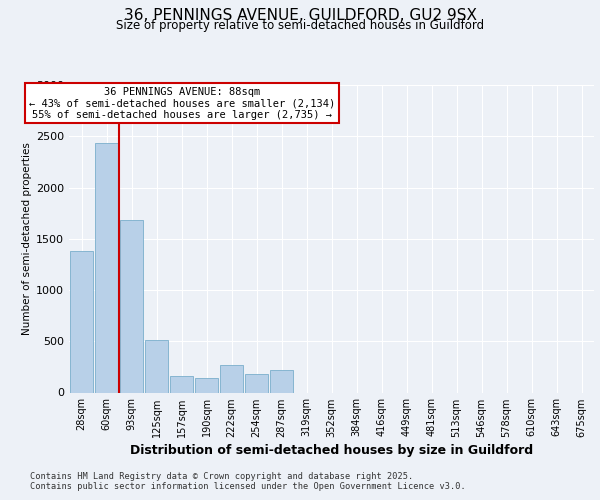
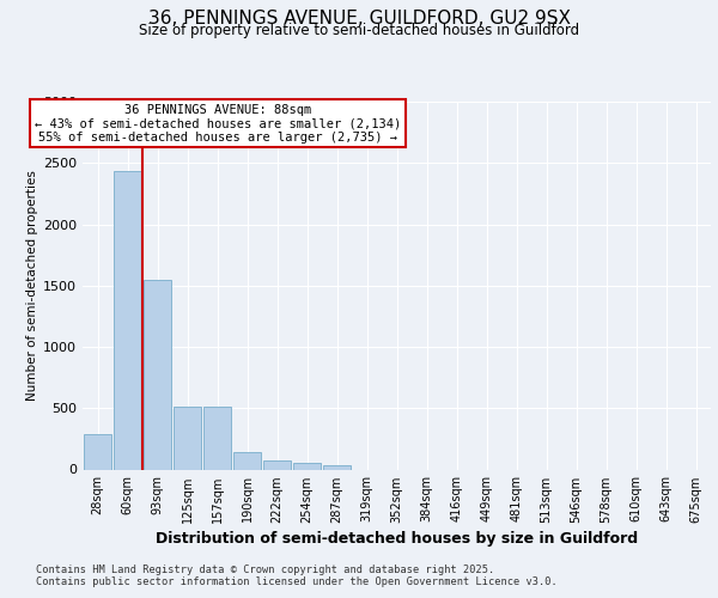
28sqm: 1380 -> 290
93sqm: 1680 -> 1540
157sqm: 160 -> 510
222sqm: 270 -> 70
254sqm: 180 -> 50
287sqm: 220 -> 40
